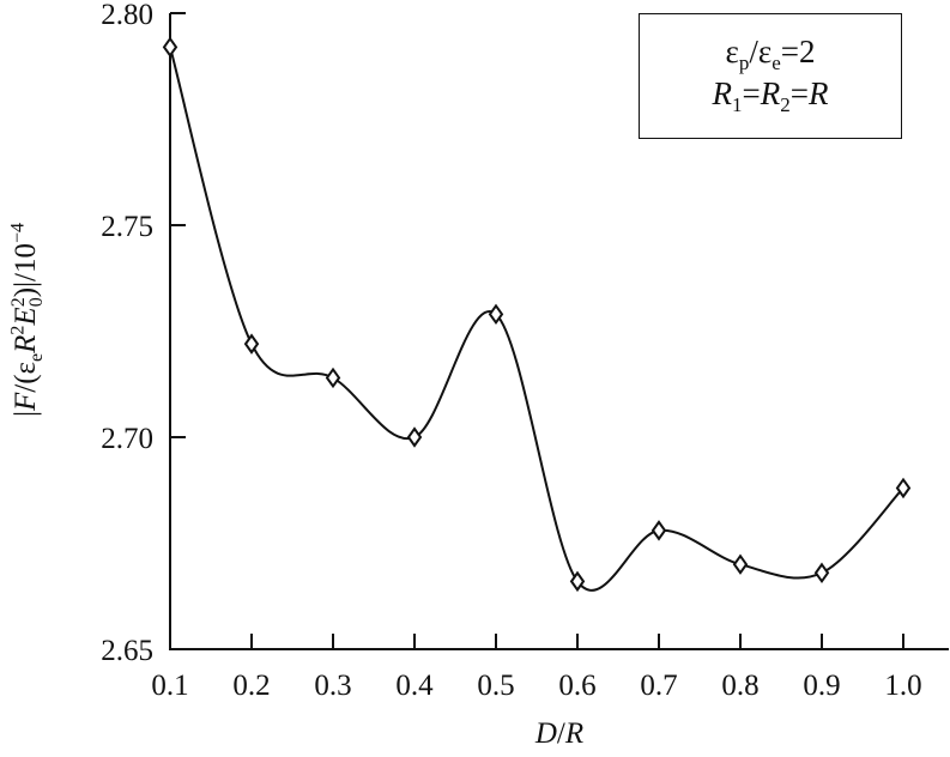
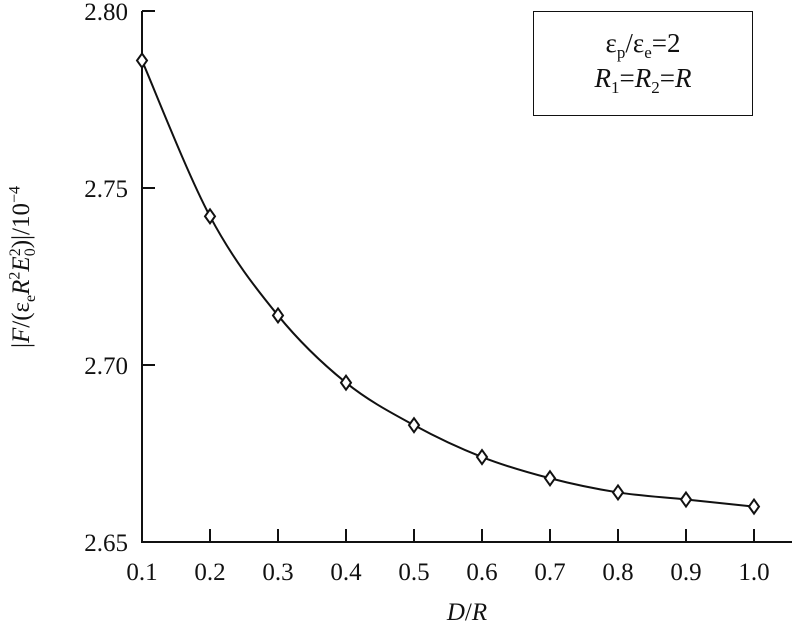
0.1: 2.792 -> 2.786
0.2: 2.722 -> 2.742
0.4: 2.700 -> 2.695
0.5: 2.729 -> 2.683
0.6: 2.666 -> 2.674
0.7: 2.678 -> 2.668
0.8: 2.670 -> 2.664
0.9: 2.668 -> 2.662
1.0: 2.688 -> 2.660
